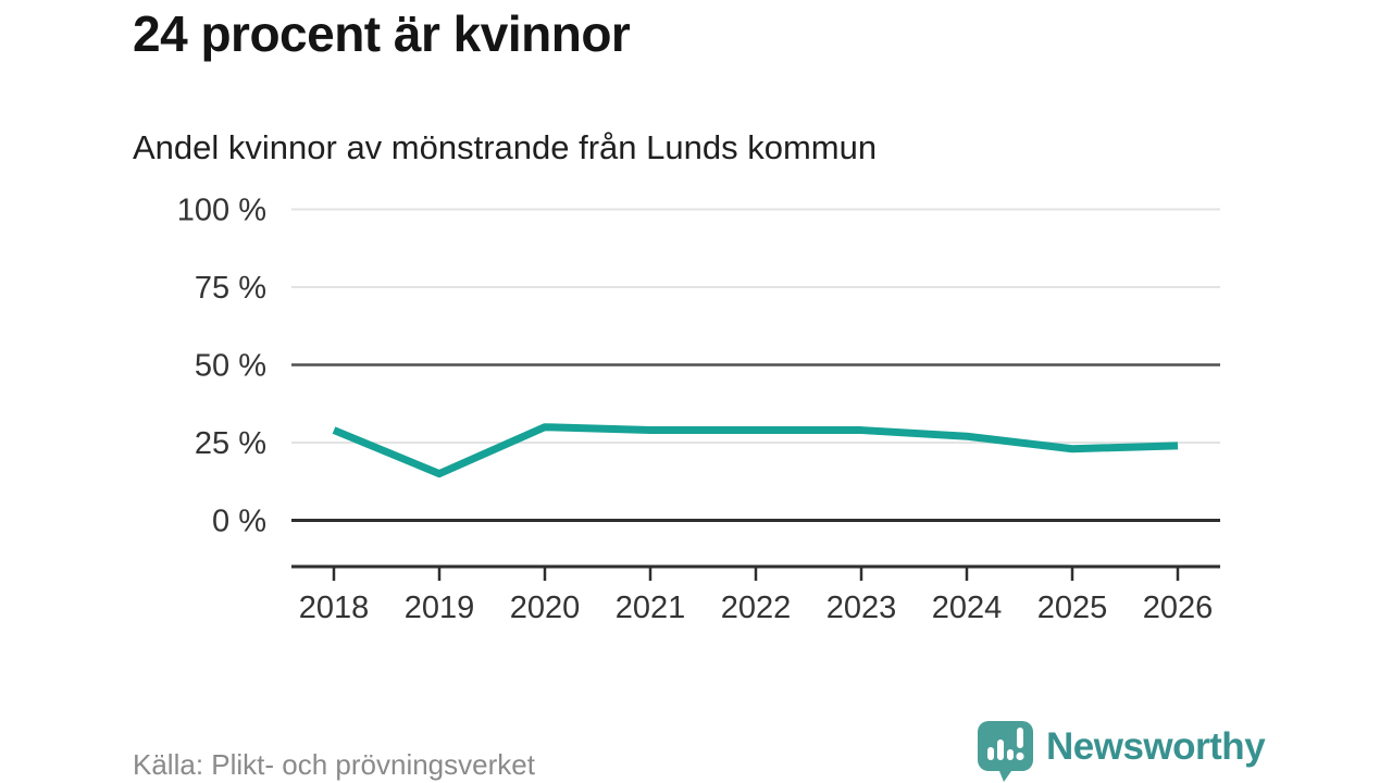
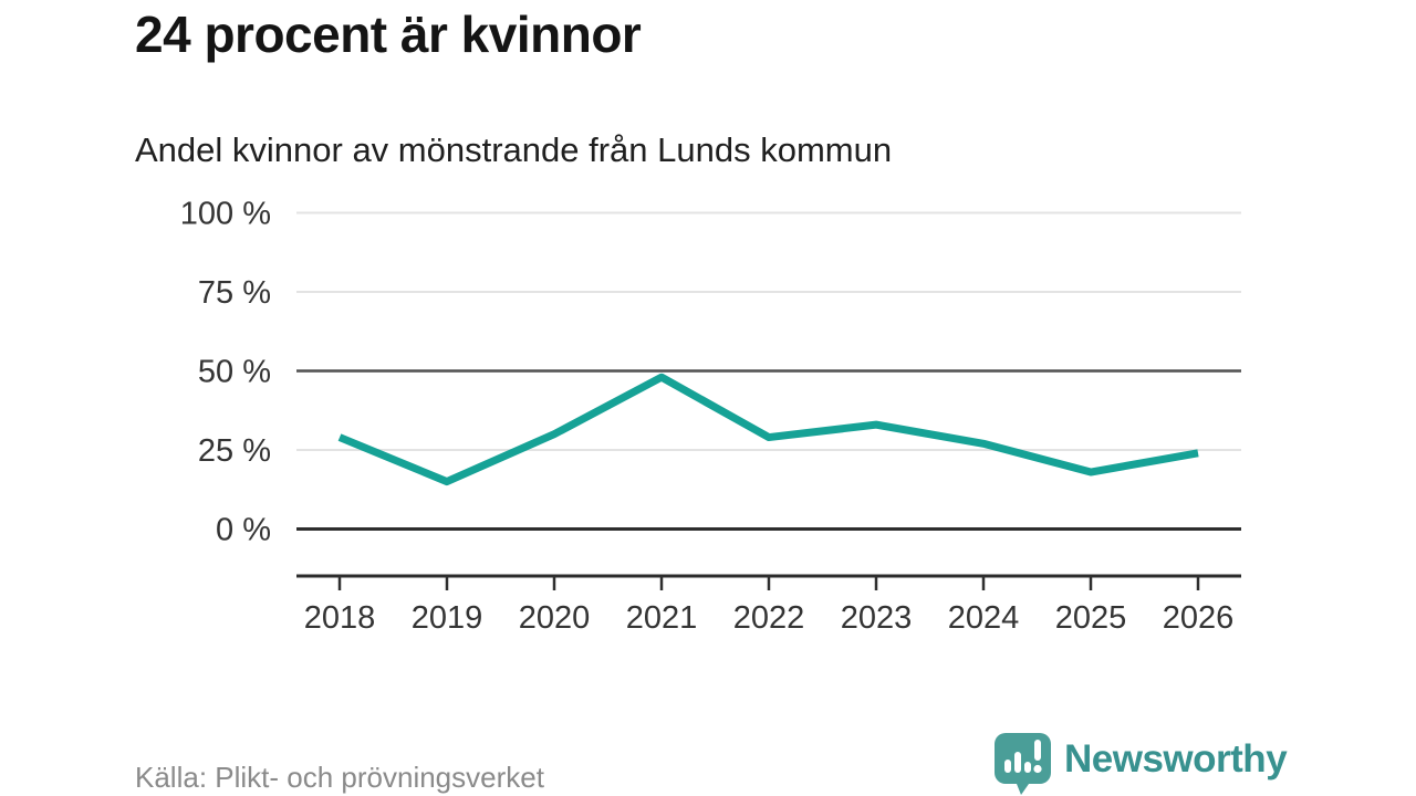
2021: 29% -> 48%
2023: 29% -> 33%
2025: 23% -> 18%
